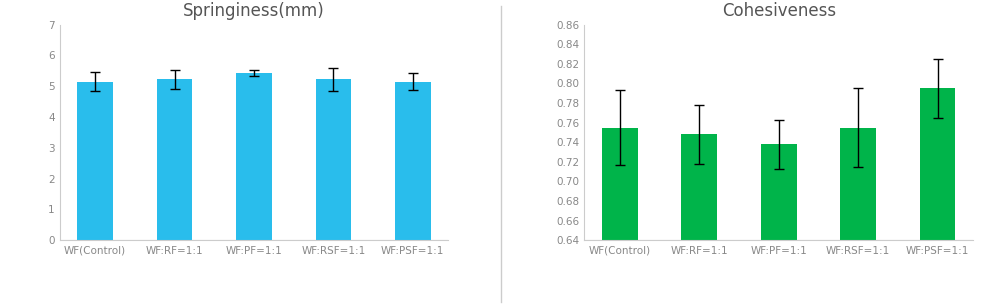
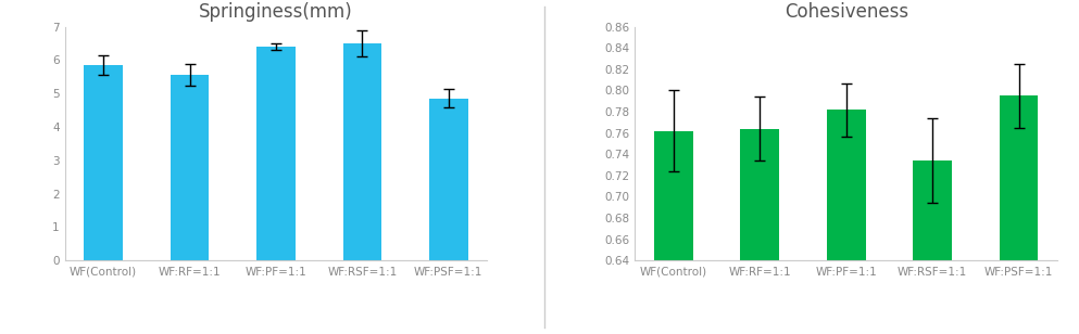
Springiness(mm)/WF(Control): 5.15 -> 5.85
Springiness(mm)/WF:RF=1:1: 5.22 -> 5.55
Springiness(mm)/WF:PF=1:1: 5.42 -> 6.40
Springiness(mm)/WF:RSF=1:1: 5.22 -> 6.50
Springiness(mm)/WF:PSF=1:1: 5.15 -> 4.85
Cohesiveness/WF(Control): 0.755 -> 0.762
Cohesiveness/WF:RF=1:1: 0.748 -> 0.764
Cohesiveness/WF:PF=1:1: 0.738 -> 0.782
Cohesiveness/WF:RSF=1:1: 0.755 -> 0.734
